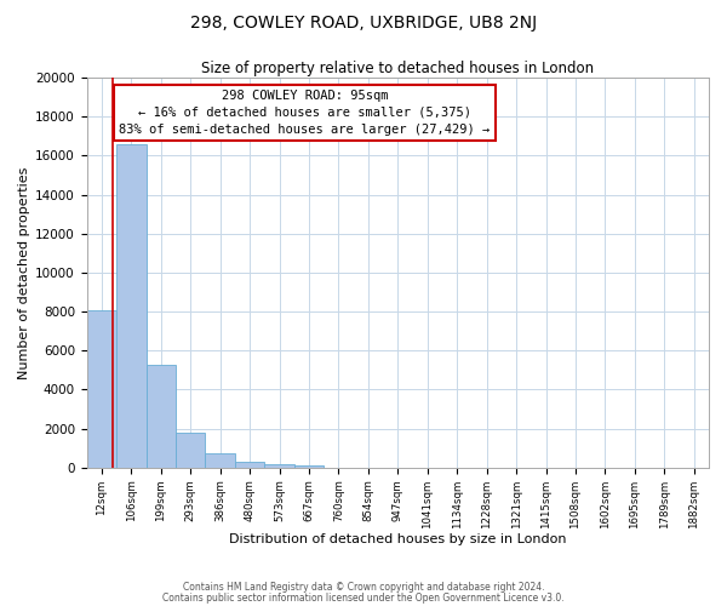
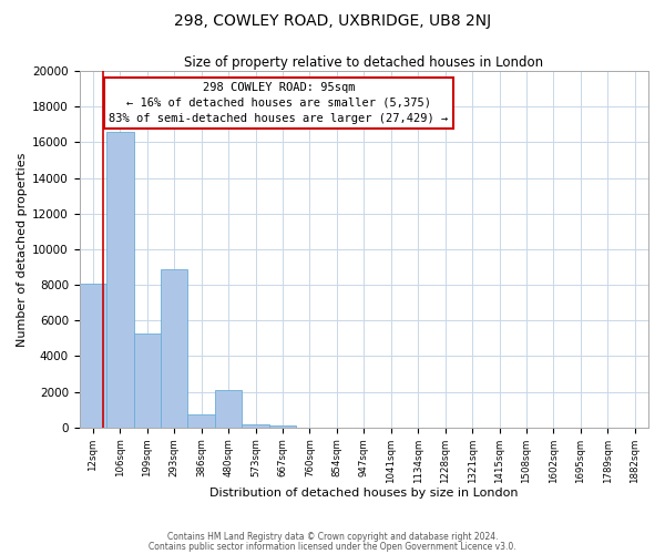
293sqm: 1800 -> 8900
480sqm: 300 -> 2100
